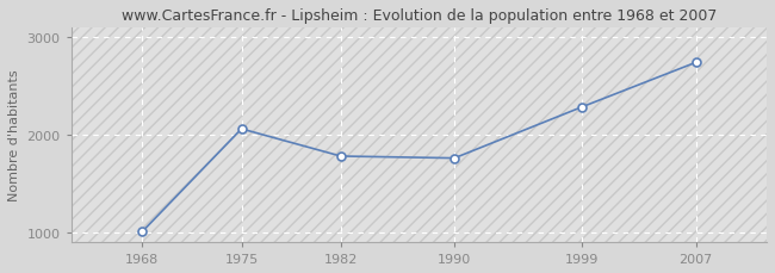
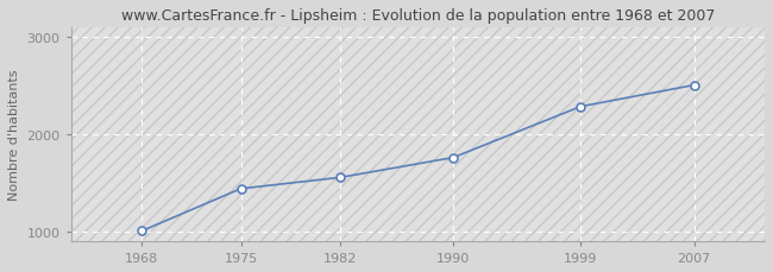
1975: 2060 -> 1440
1982: 1780 -> 1560
2007: 2740 -> 2500
